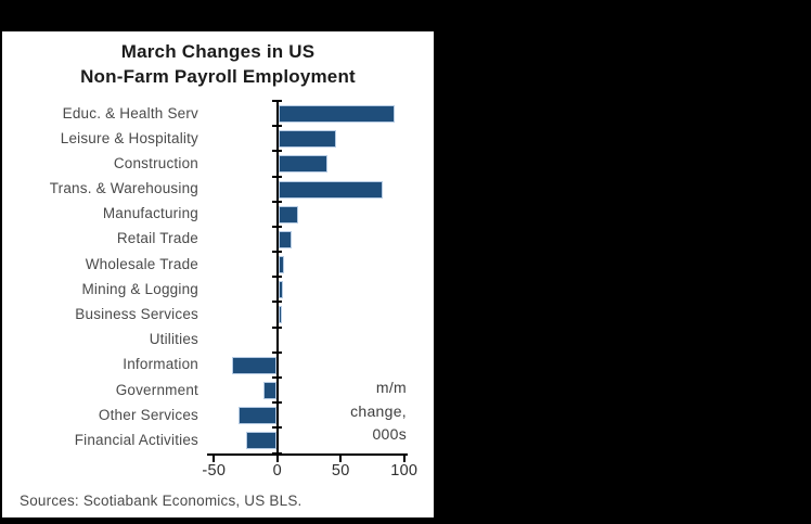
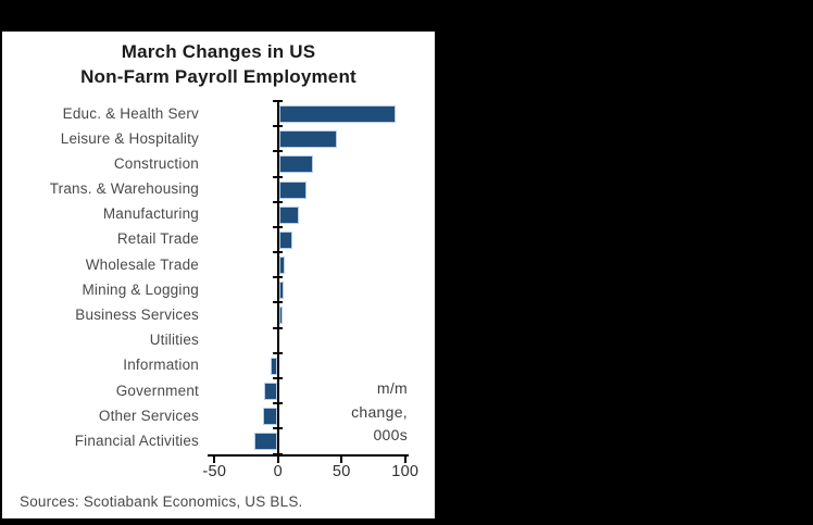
Construction: 38 -> 26
Trans. & Warehousing: 81 -> 21
Information: -34 -> -4
Other Services: -29 -> -10
Financial Activities: -23 -> -17
